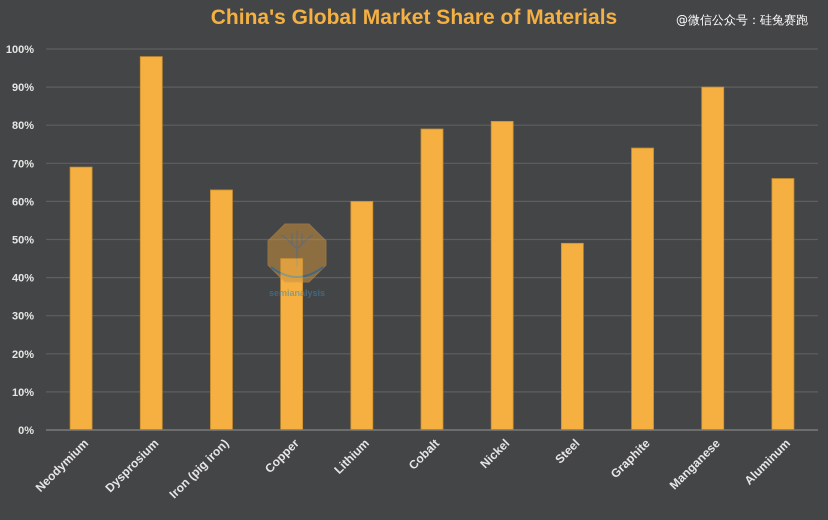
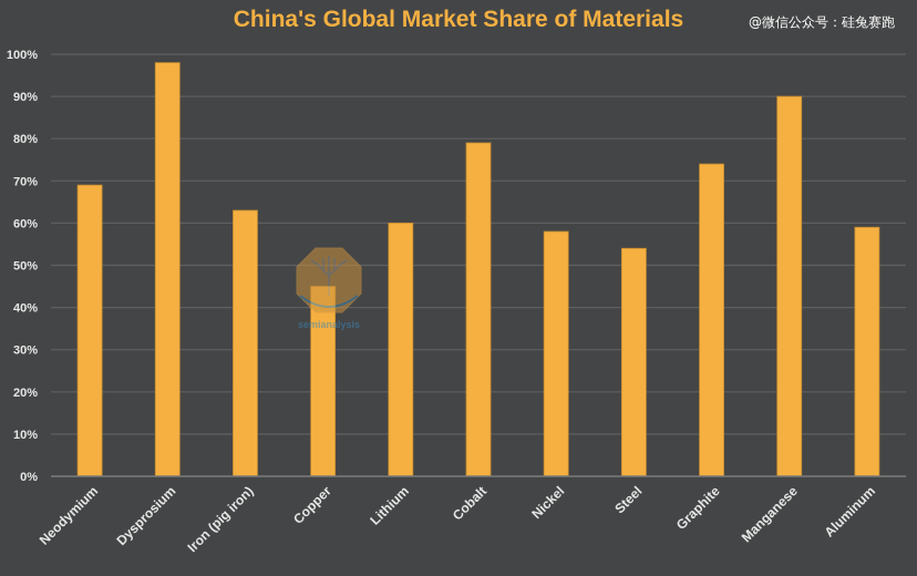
Nickel: 81% -> 58%
Steel: 49% -> 54%
Aluminum: 66% -> 59%
